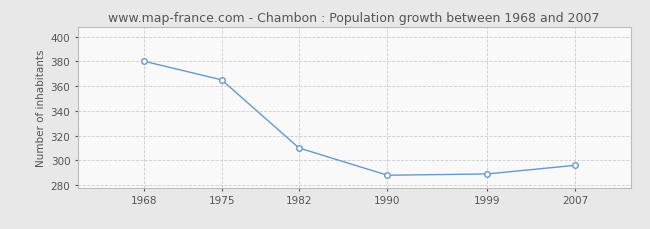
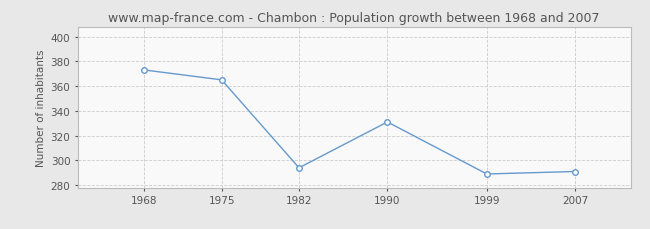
1968: 380 -> 373
1982: 310 -> 294
1990: 288 -> 331
2007: 296 -> 291
